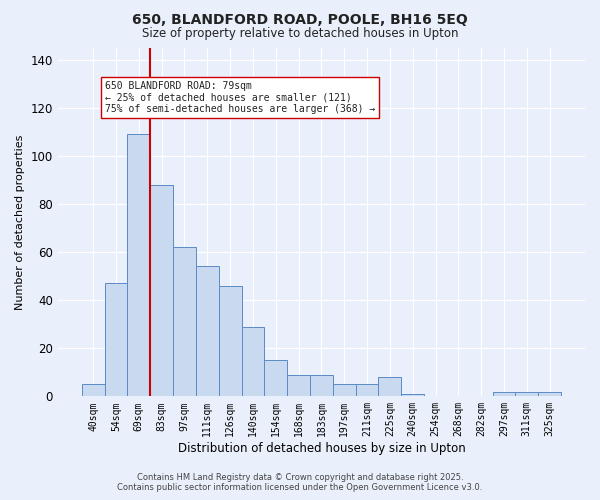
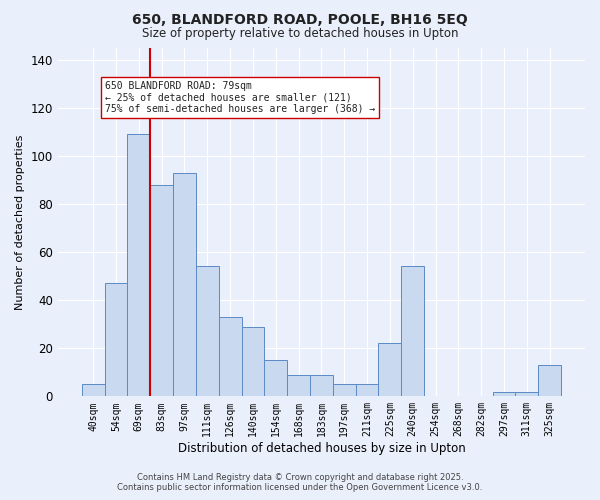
97sqm: 62 -> 93
126sqm: 46 -> 33
225sqm: 8 -> 22
240sqm: 1 -> 54
325sqm: 2 -> 13
